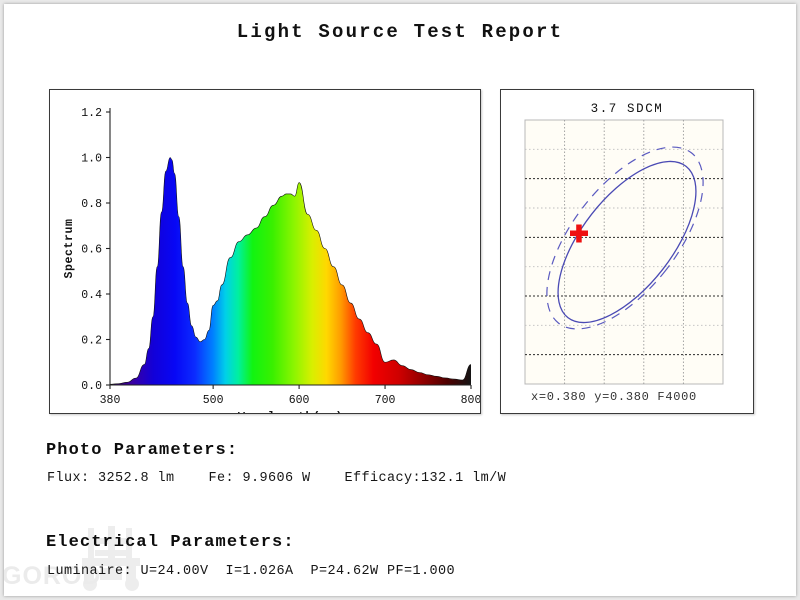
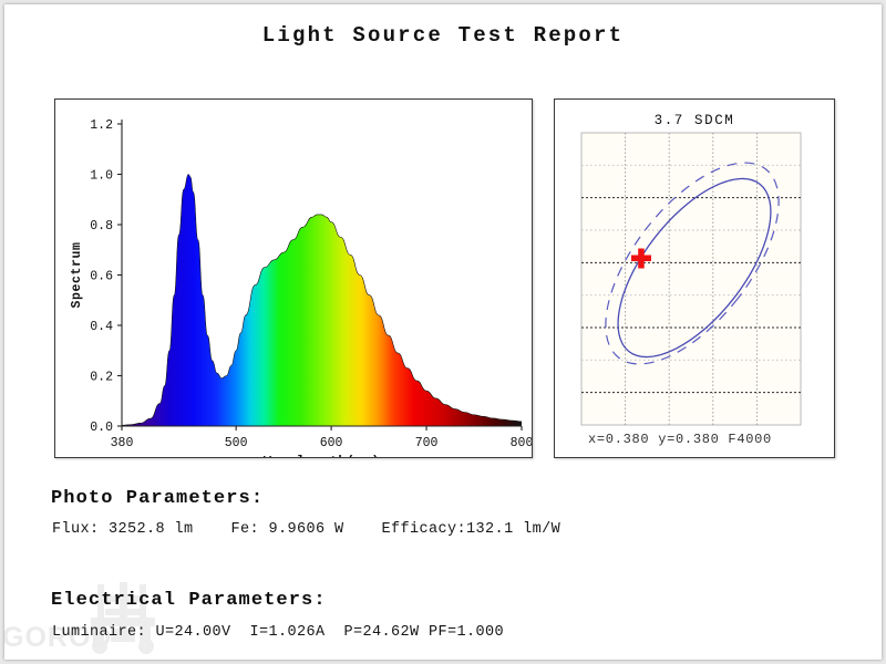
500: 0.35 -> 0.30
600: 0.89 -> 0.81
700: 0.10 -> 0.14
800: 0.09 -> 0.02
